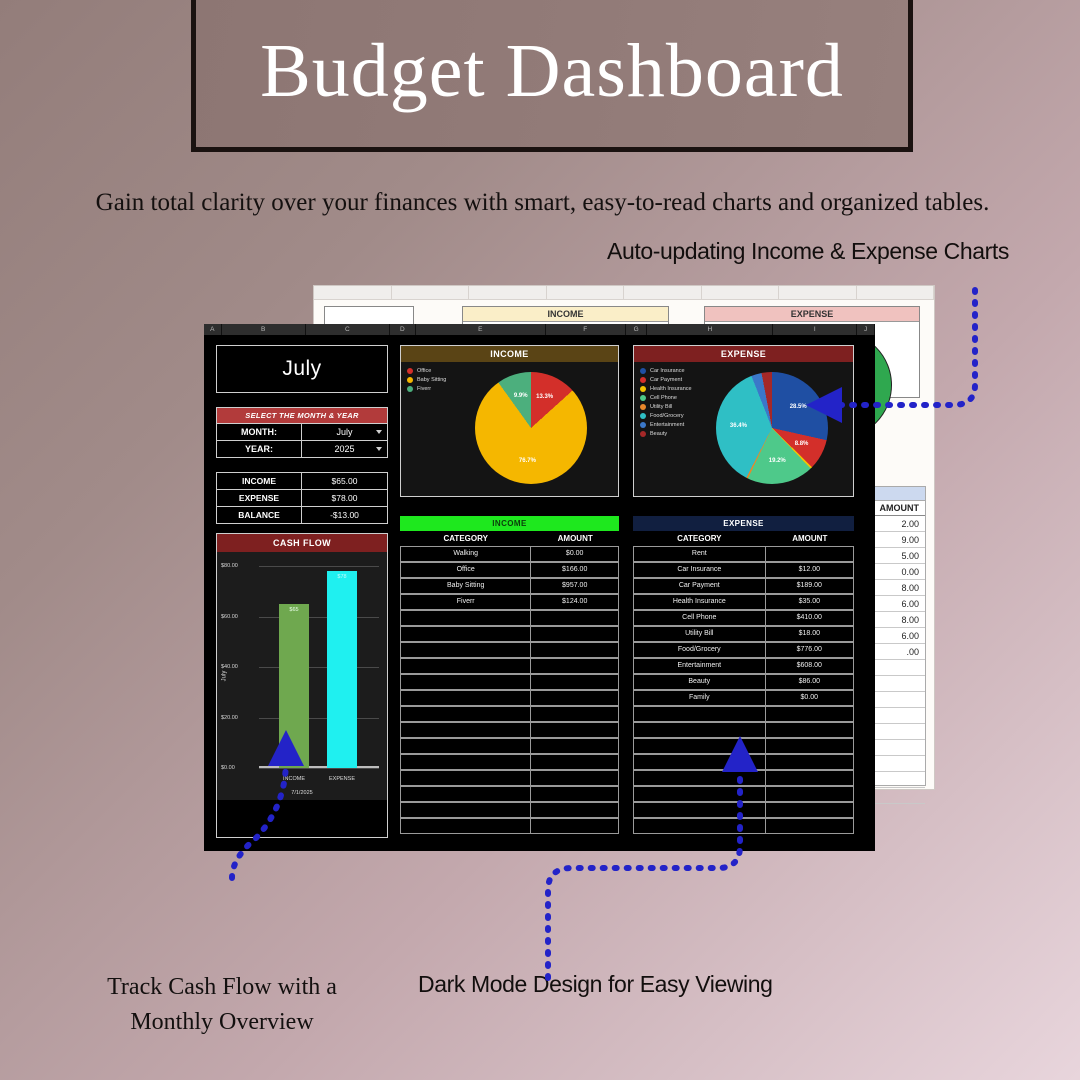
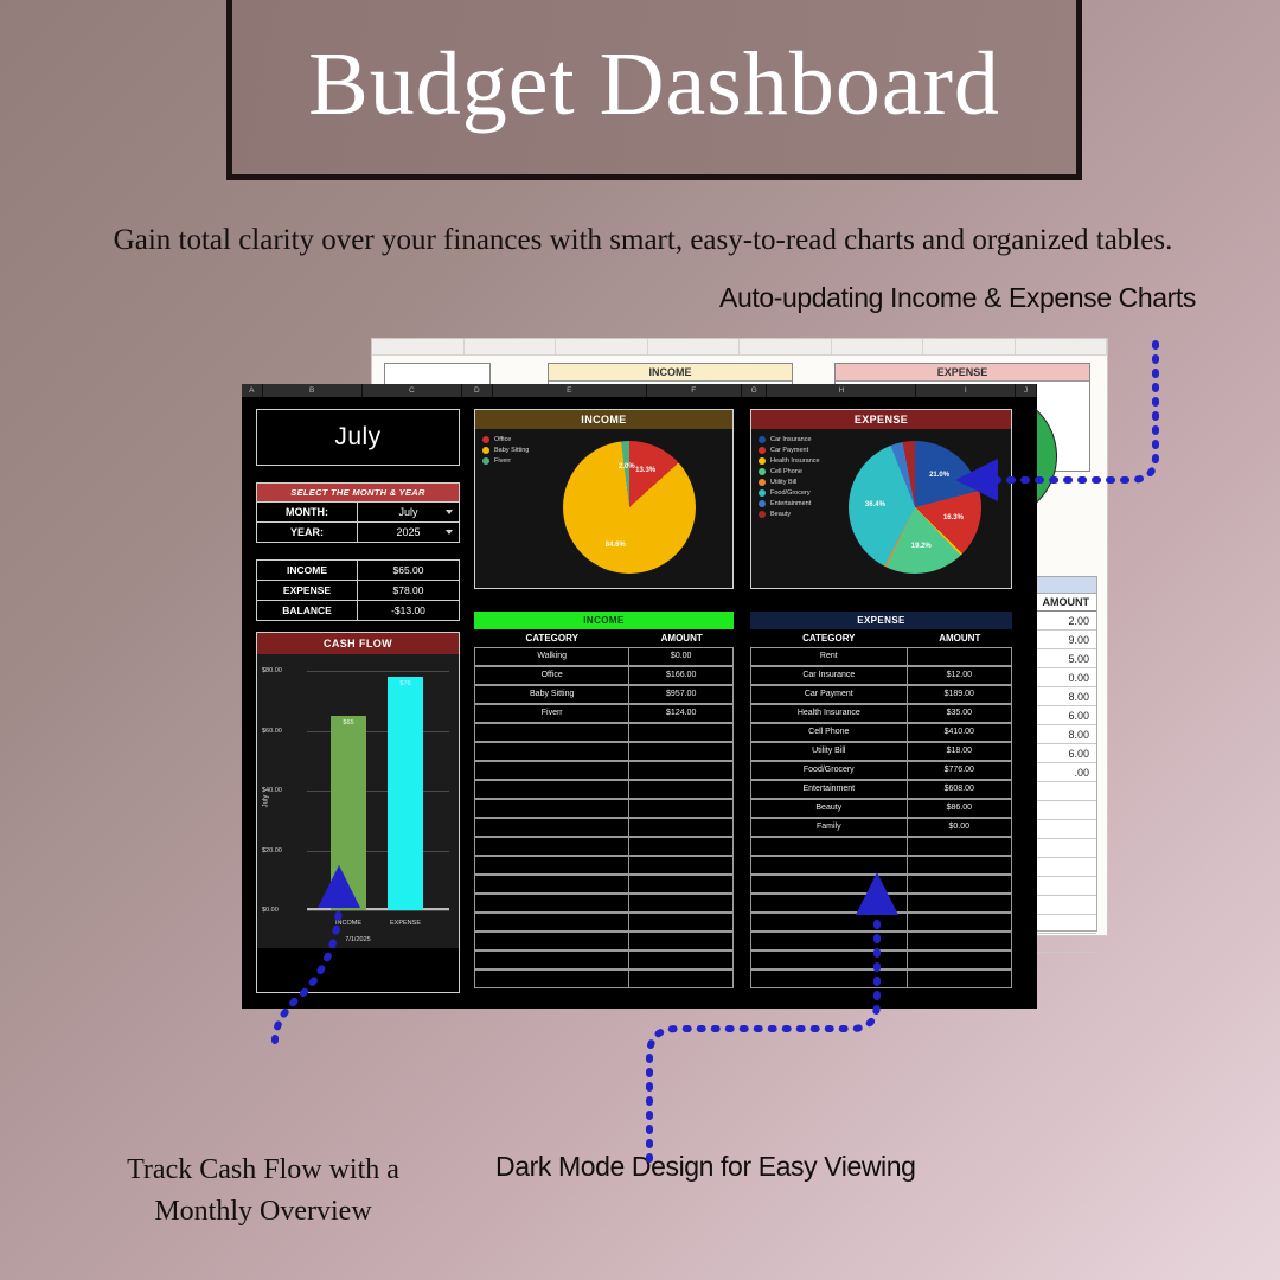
INCOME/Baby Sitting: 76.7% -> 84.6%
INCOME/Fiverr: 9.9% -> 2.0%
EXPENSE/Car Insurance: 28.5% -> 21.0%
EXPENSE/Car Payment: 8.8% -> 16.3%
